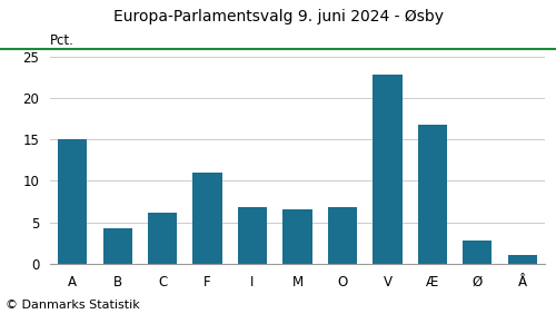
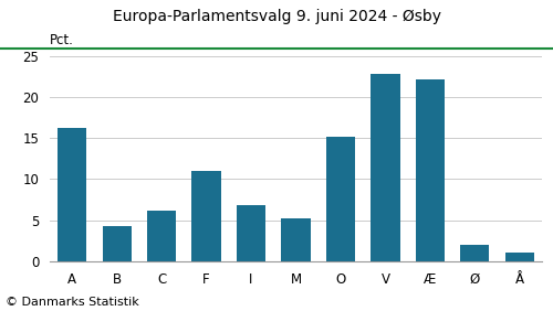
A: 15.0 -> 16.2
M: 6.5 -> 5.2
O: 6.8 -> 15.2
Æ: 16.8 -> 22.2
Ø: 2.8 -> 2.0
